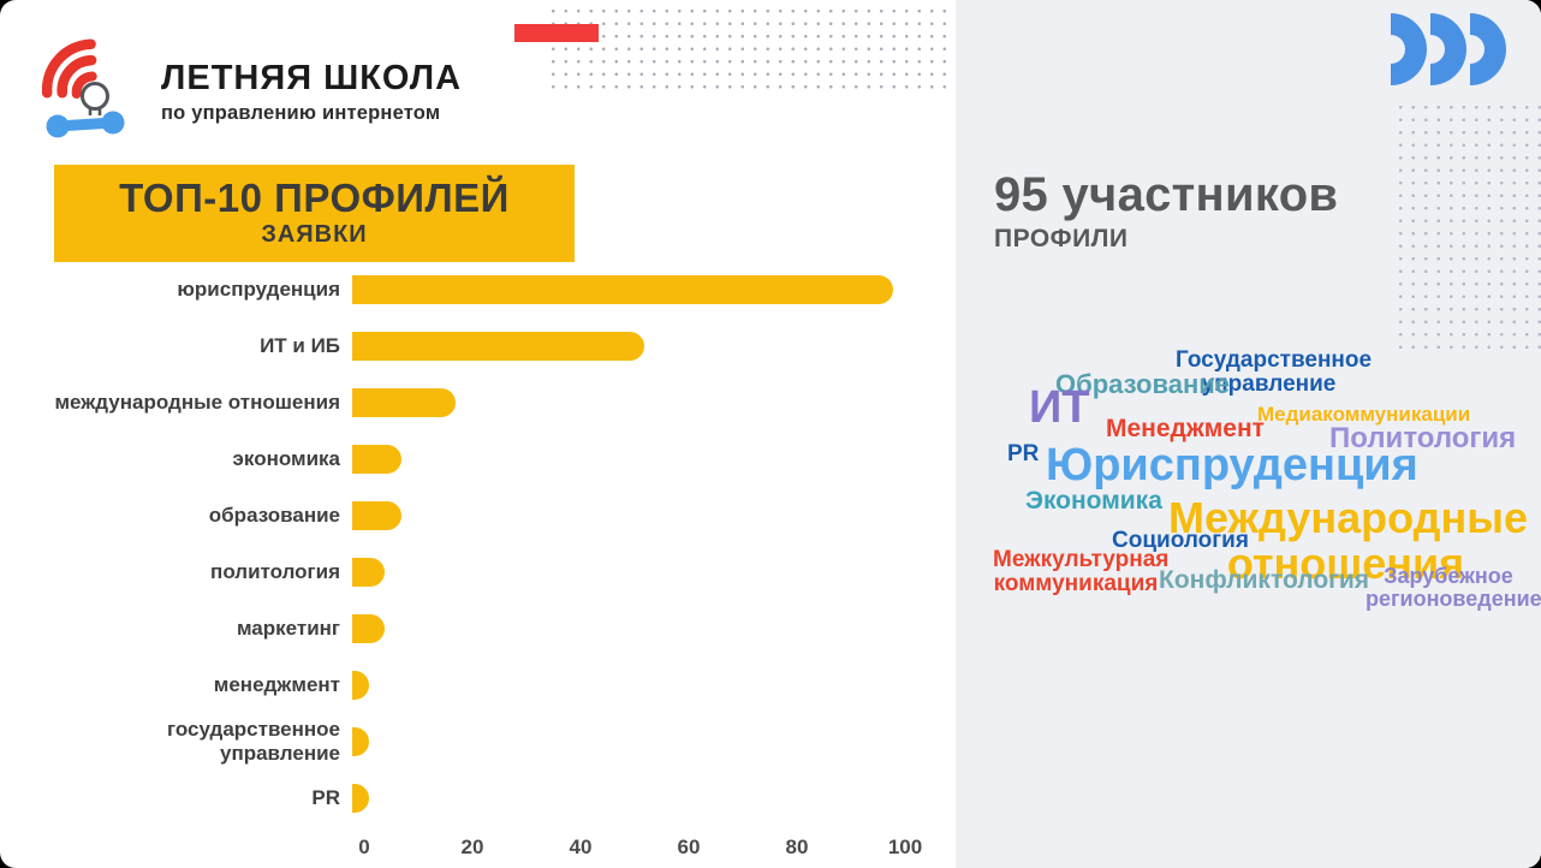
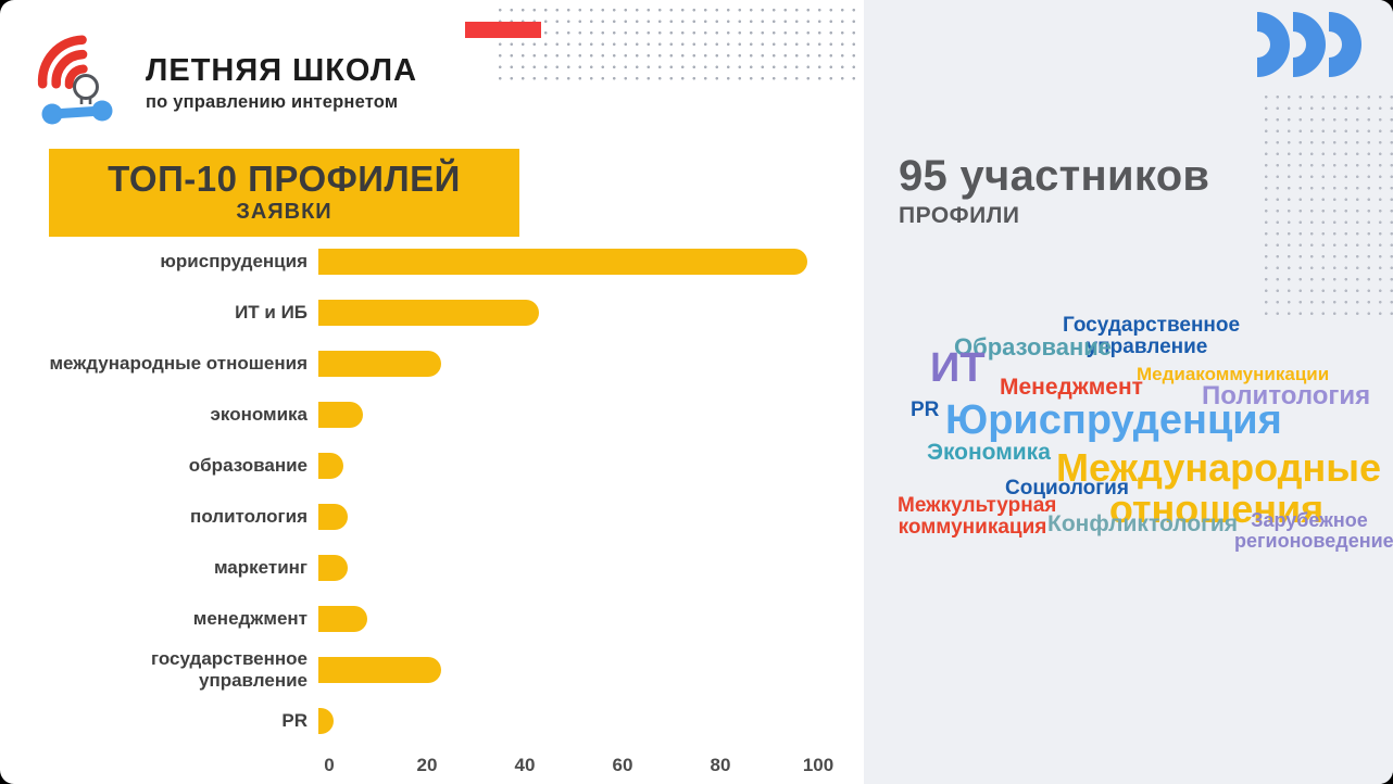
ИТ и ИБ: 54 -> 45
международные отношения: 19 -> 25
образование: 9 -> 5
менеджмент: 3 -> 10
государственное управление: 3 -> 25
